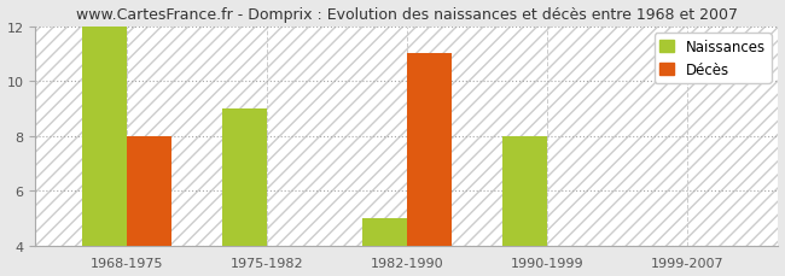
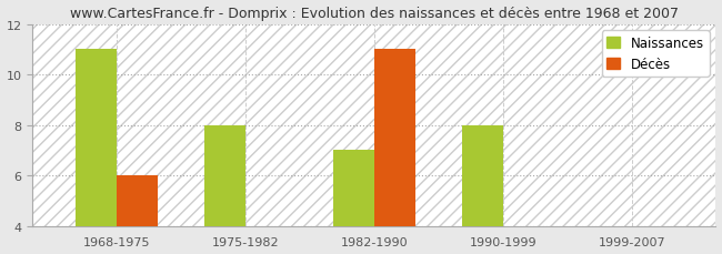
Naissances/1968-1975: 12 -> 11
Décès/1968-1975: 8 -> 6
Naissances/1975-1982: 9 -> 8
Naissances/1982-1990: 5 -> 7
